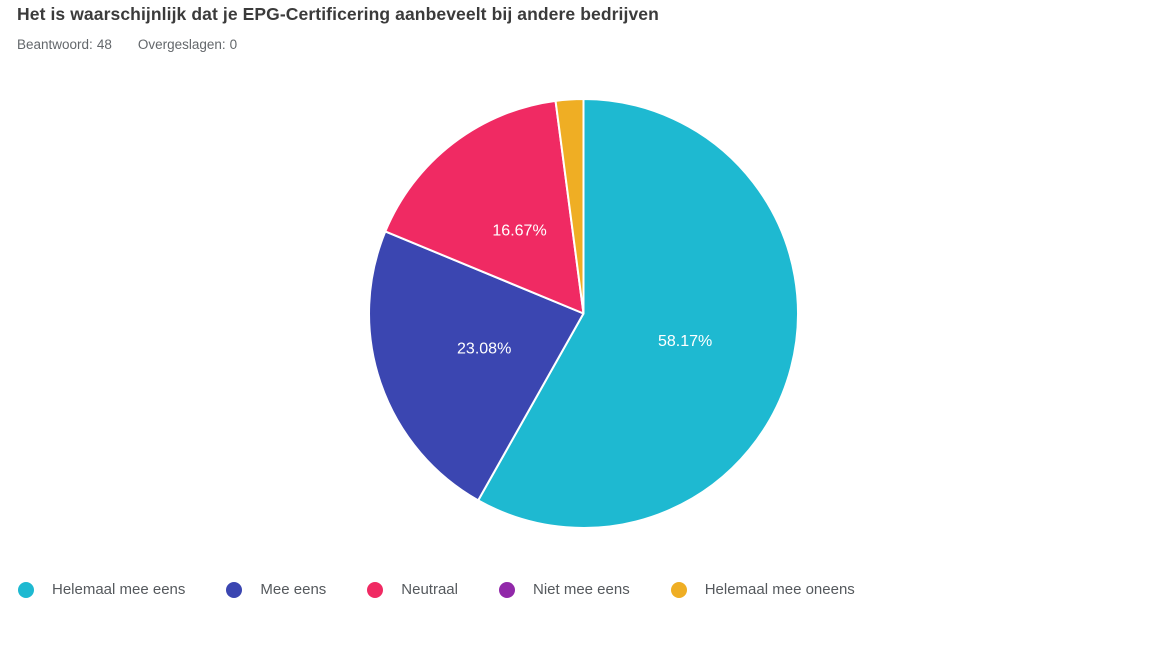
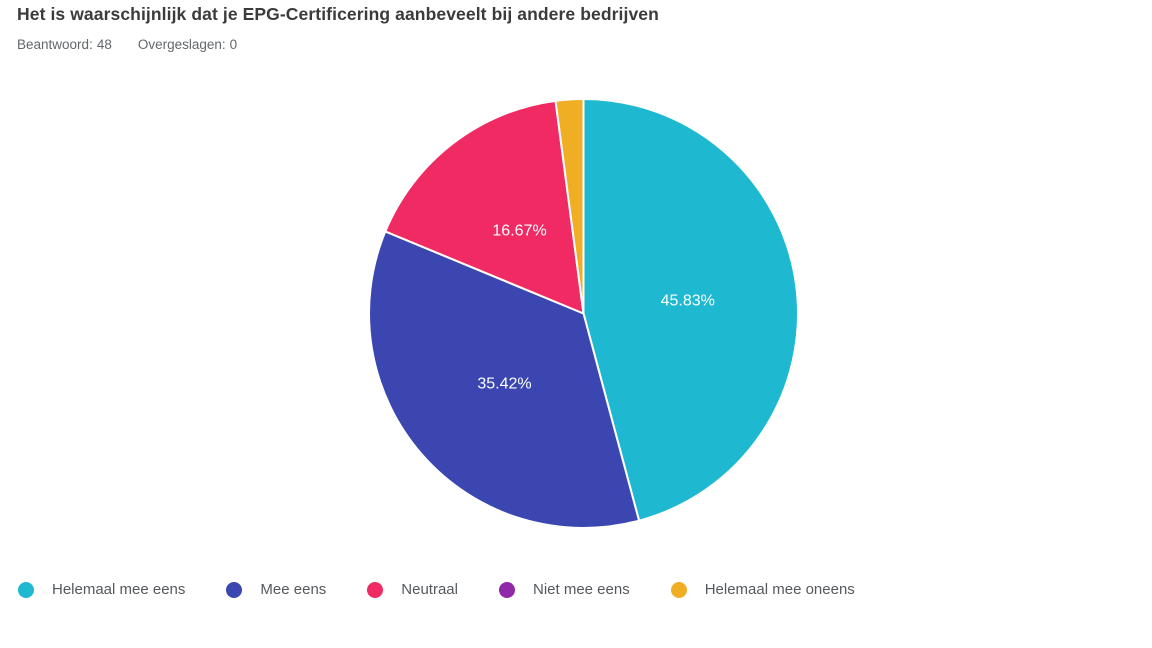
Helemaal mee eens: 58.17% -> 45.83%
Mee eens: 23.08% -> 35.42%
